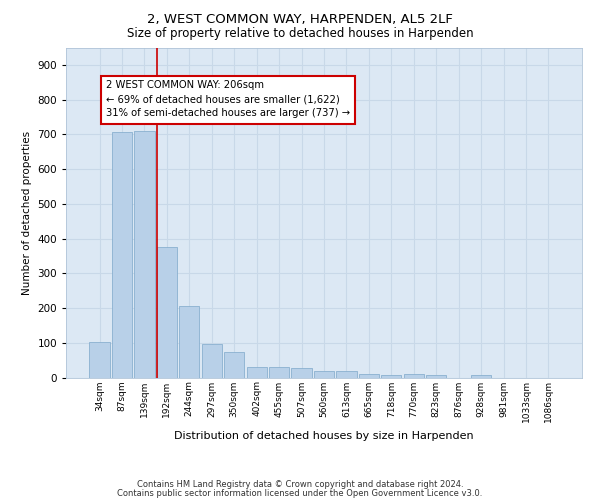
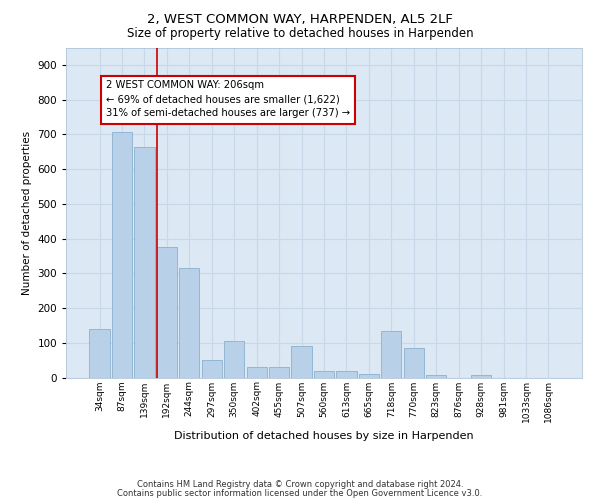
34sqm: 102 -> 140
139sqm: 711 -> 665
244sqm: 205 -> 315
297sqm: 97 -> 50
350sqm: 73 -> 105
507sqm: 28 -> 90
718sqm: 7 -> 135
770sqm: 10 -> 85
